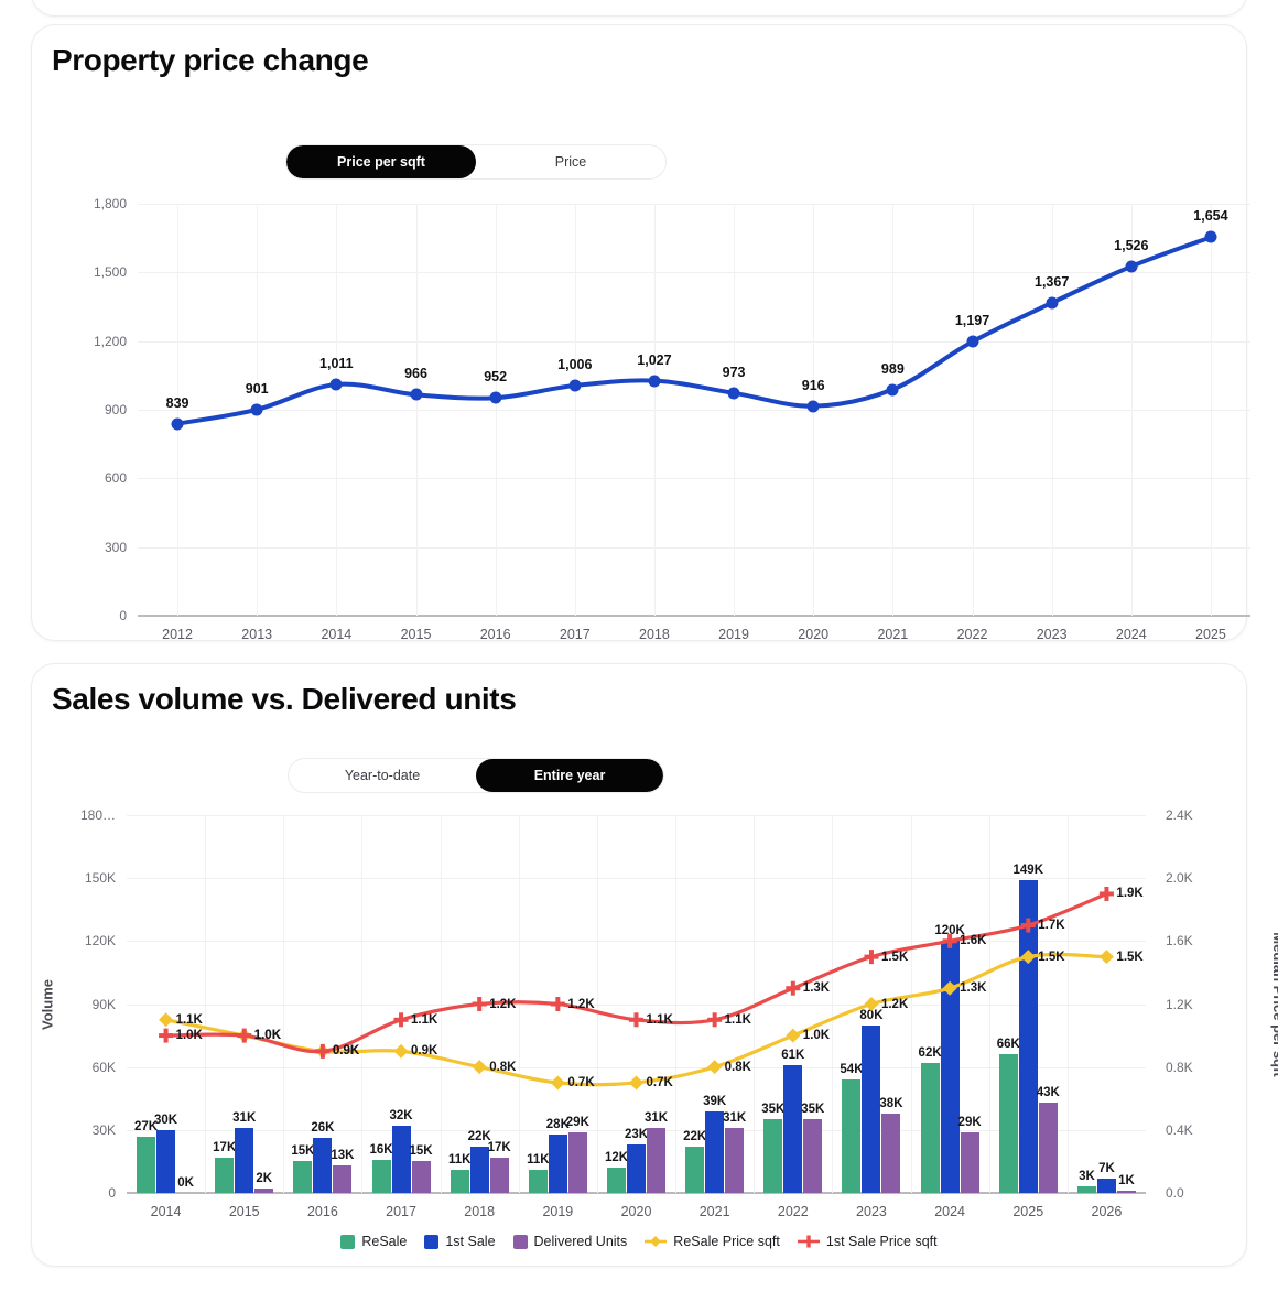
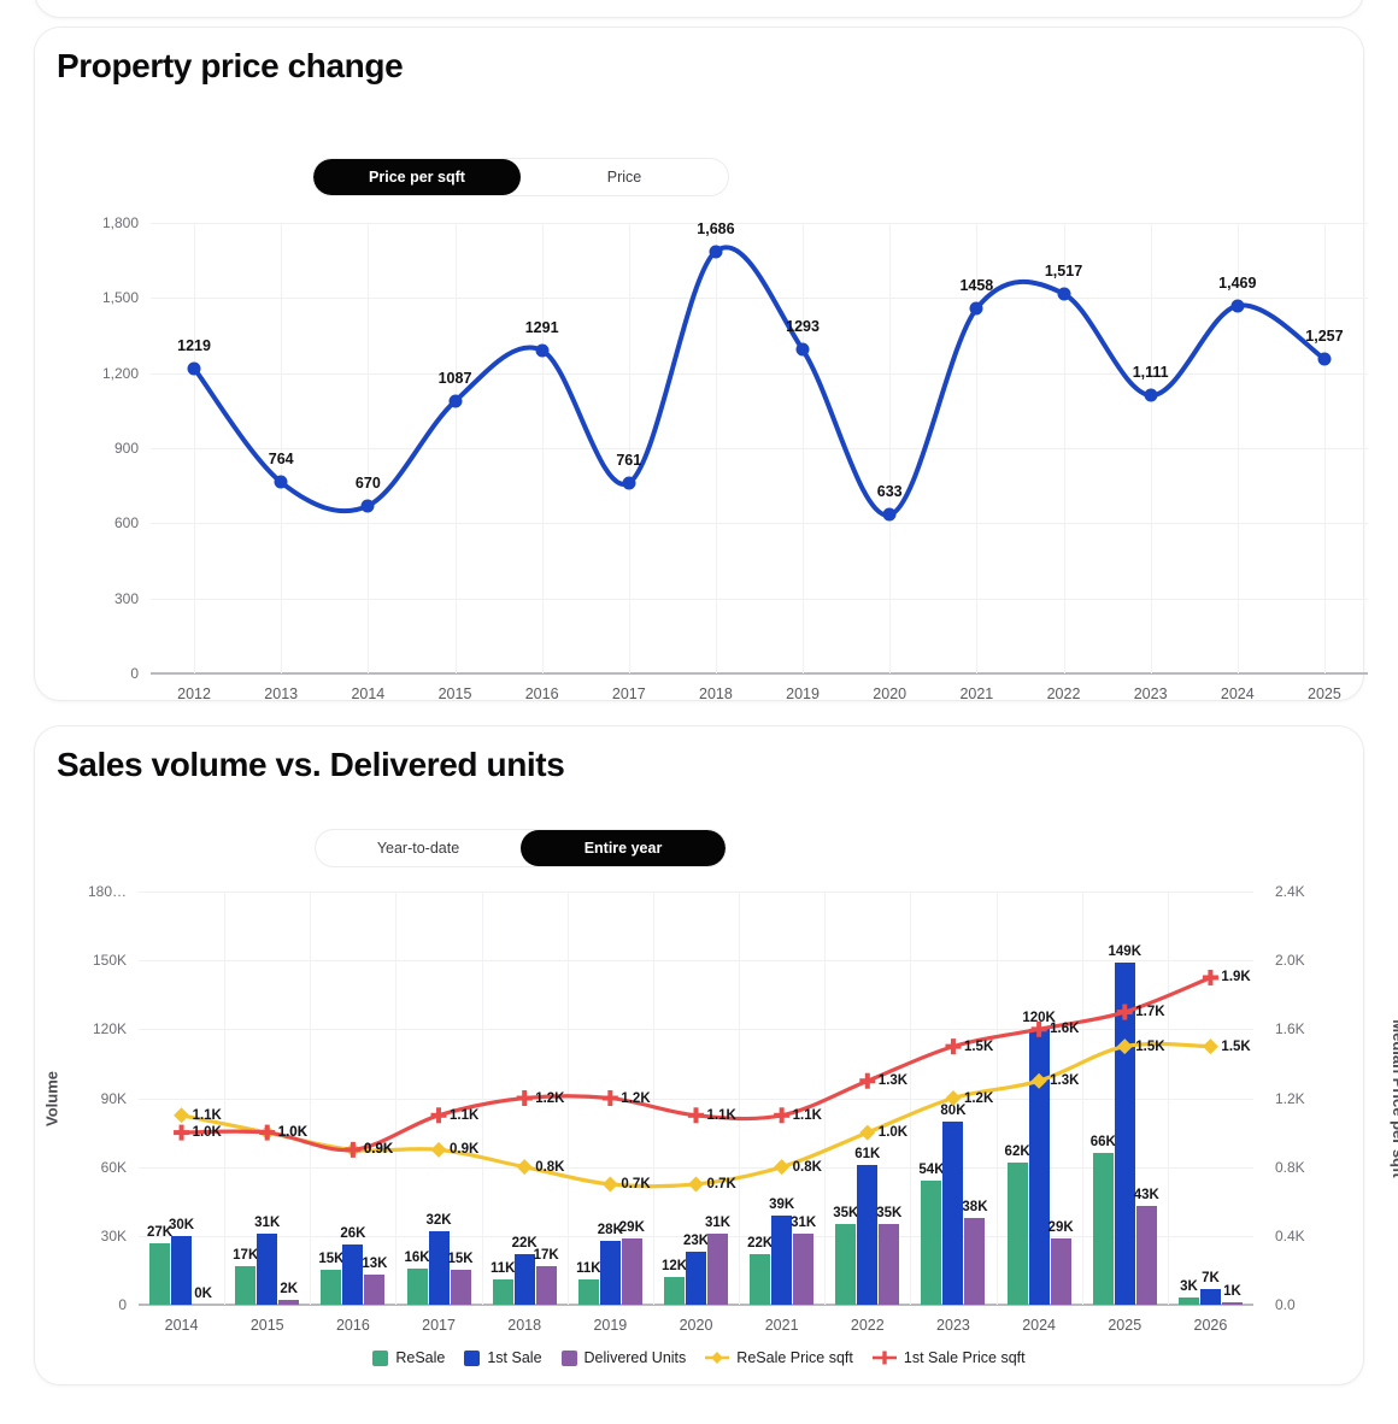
Property price change/2012: 839 -> 1219
Property price change/2013: 901 -> 764
Property price change/2014: 1,011 -> 670
Property price change/2015: 966 -> 1087
Property price change/2016: 952 -> 1291
Property price change/2017: 1,006 -> 761
Property price change/2018: 1,027 -> 1,686
Property price change/2019: 973 -> 1293
Property price change/2020: 916 -> 633
Property price change/2021: 989 -> 1458
Property price change/2022: 1,197 -> 1,517
Property price change/2023: 1,367 -> 1,111
Property price change/2024: 1,526 -> 1,469
Property price change/2025: 1,654 -> 1,257
